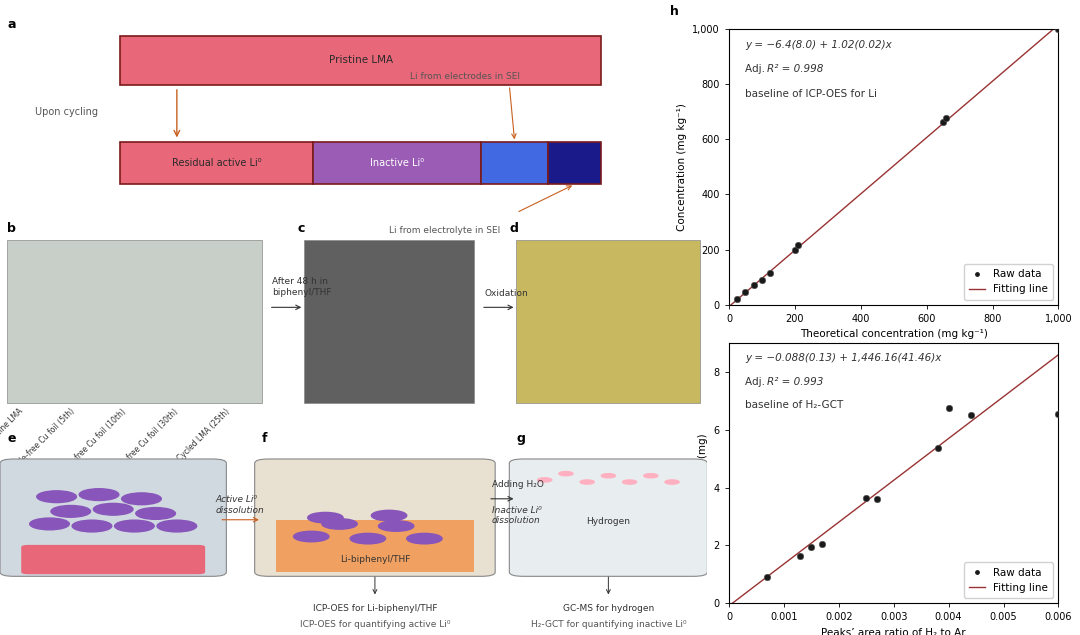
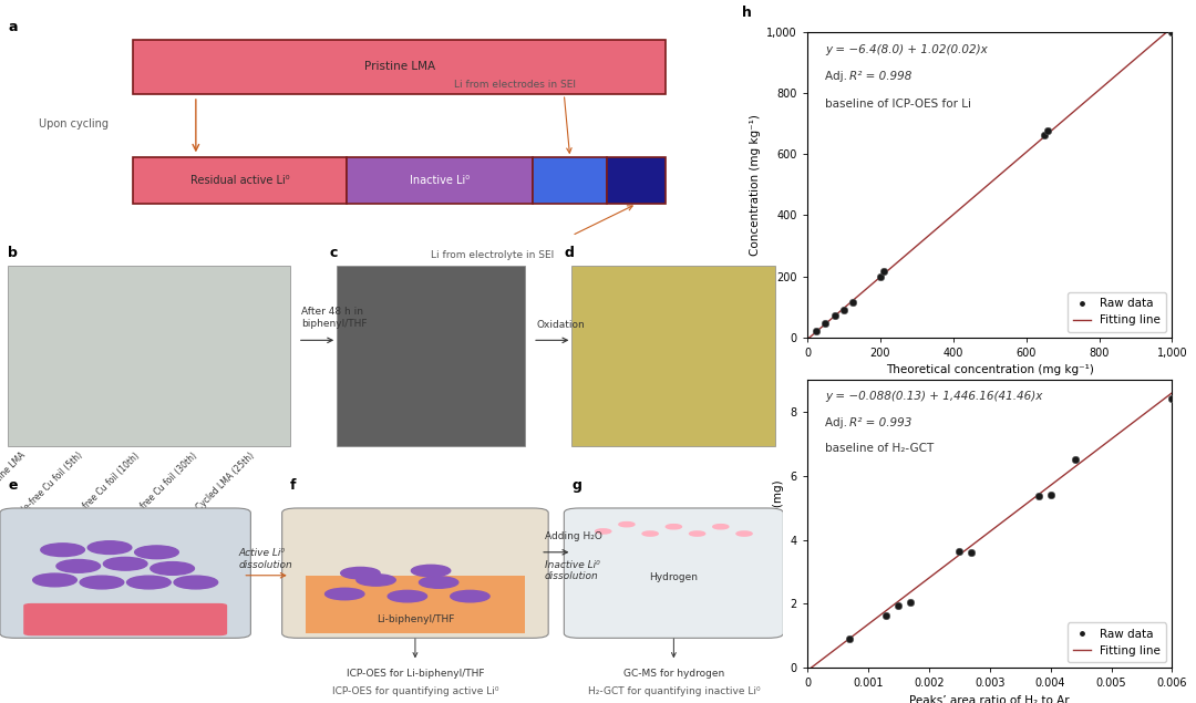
0.004: 6.75 -> 5.40
0.006: 6.55 -> 8.40
